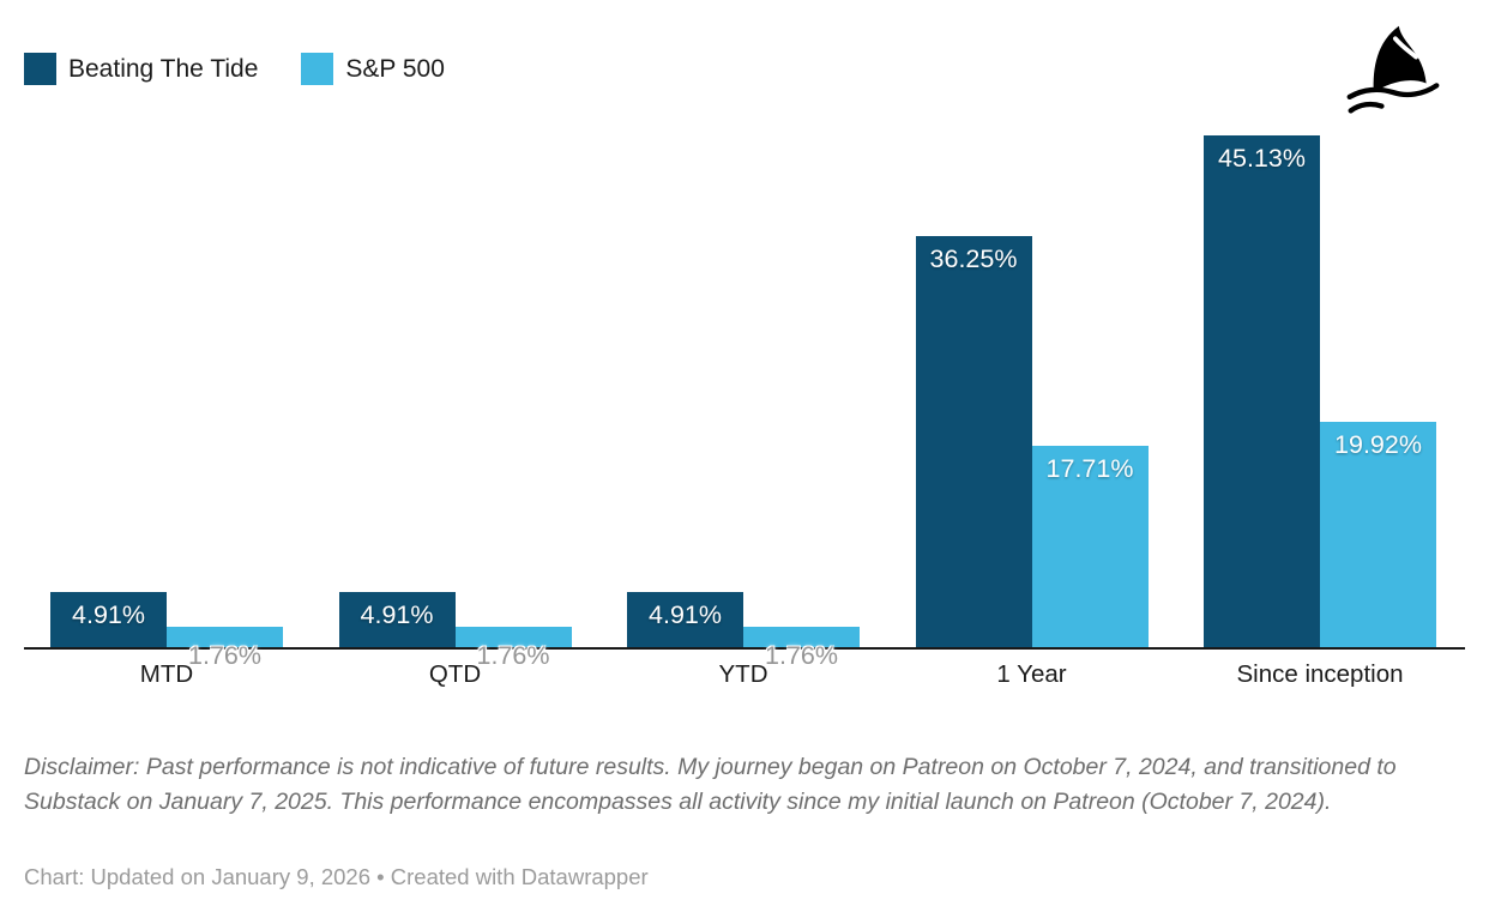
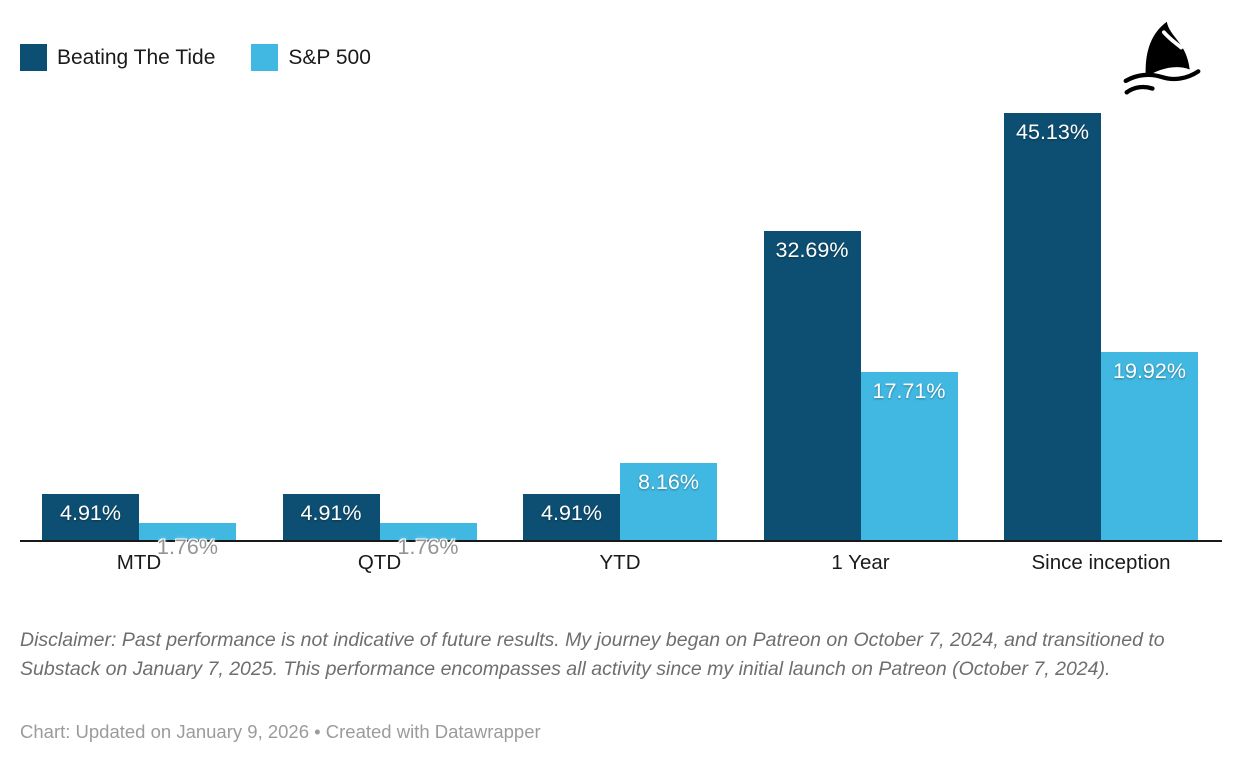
S&P 500/YTD: 1.76% -> 8.16%
Beating The Tide/1 Year: 36.25% -> 32.69%
